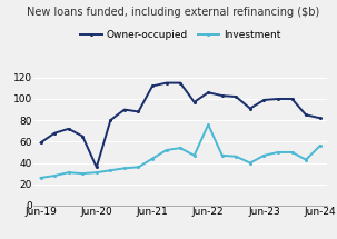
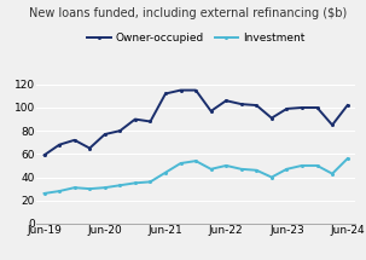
Owner-occupied/Jun-20: 36 -> 77
Investment/Jun-22: 76 -> 50
Owner-occupied/Jun-24: 82 -> 102
